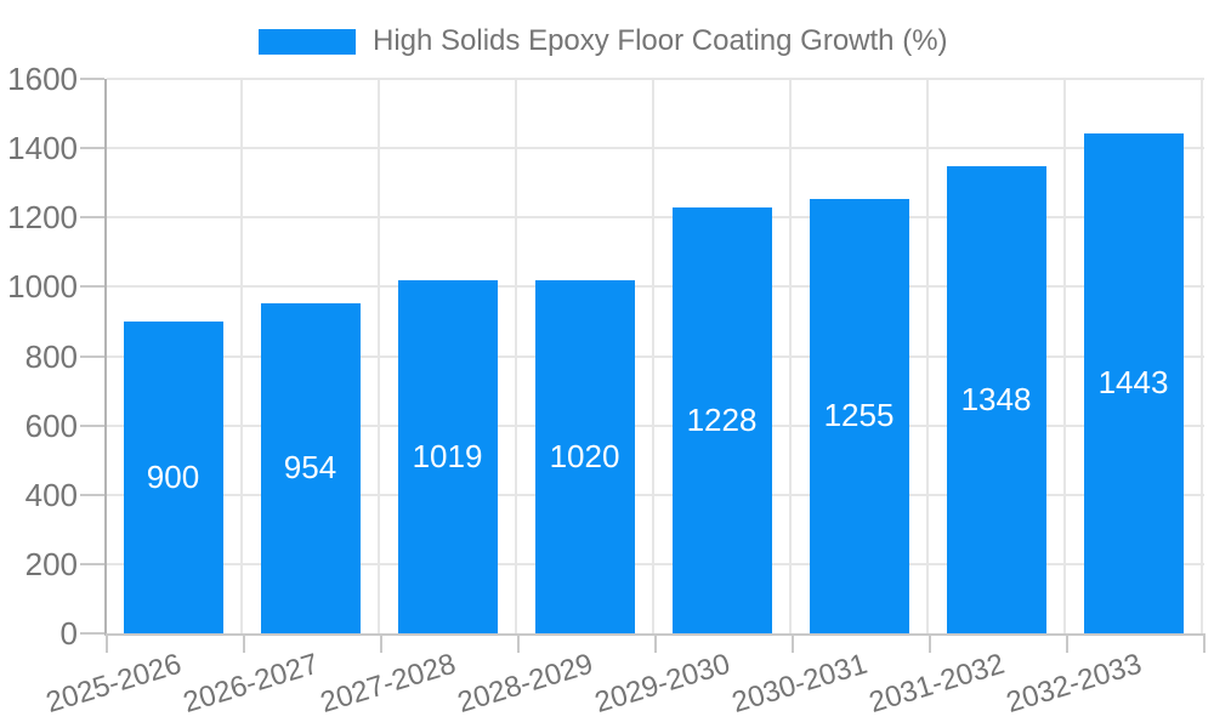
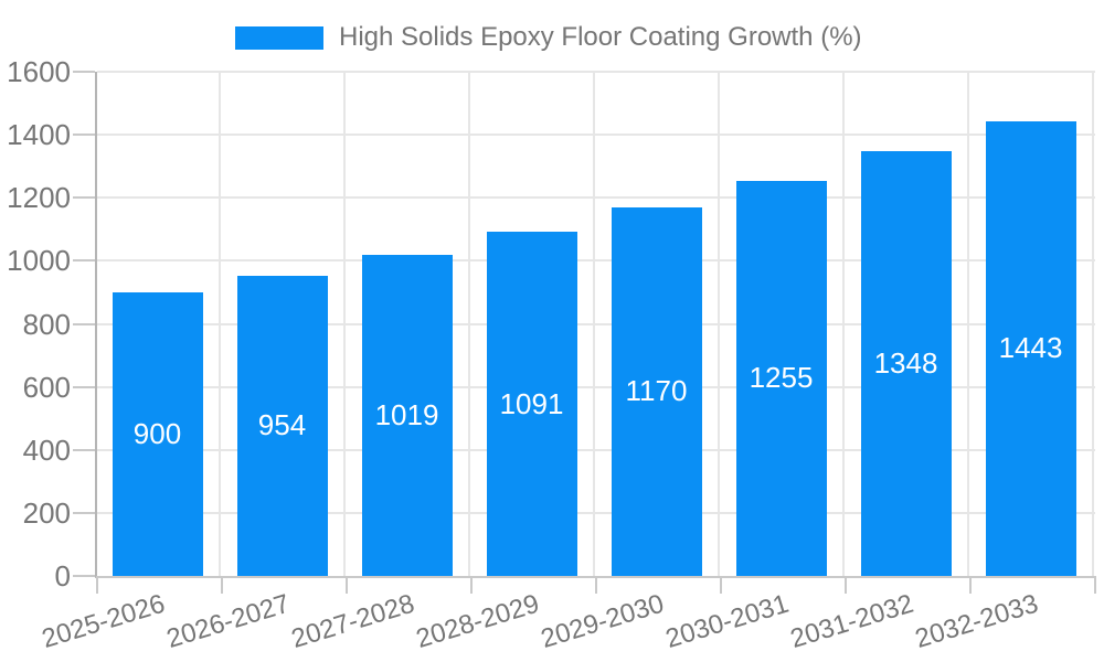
2028-2029: 1020 -> 1091
2029-2030: 1228 -> 1170
